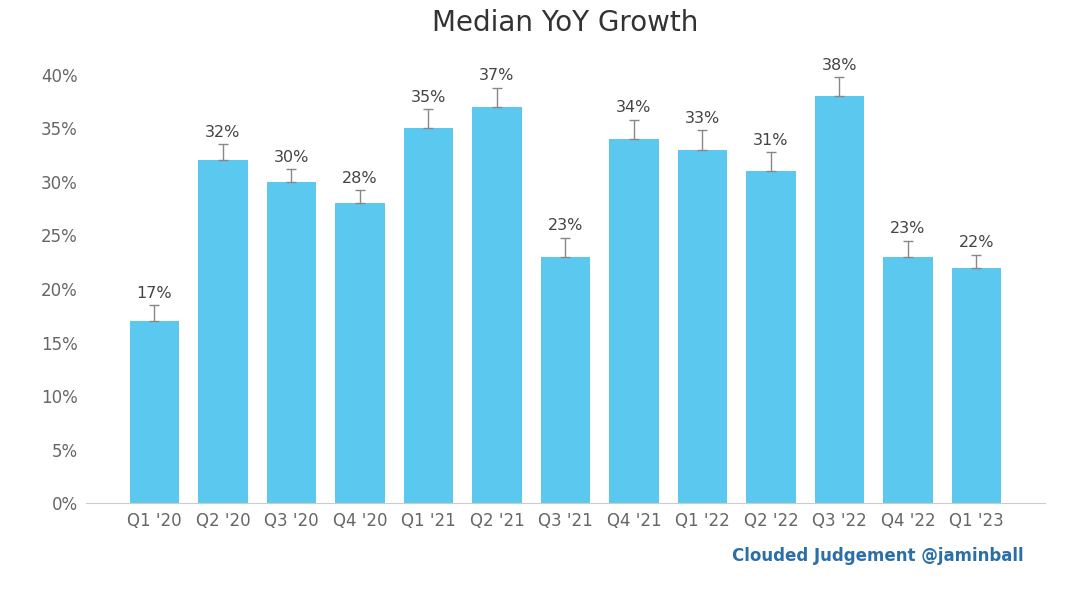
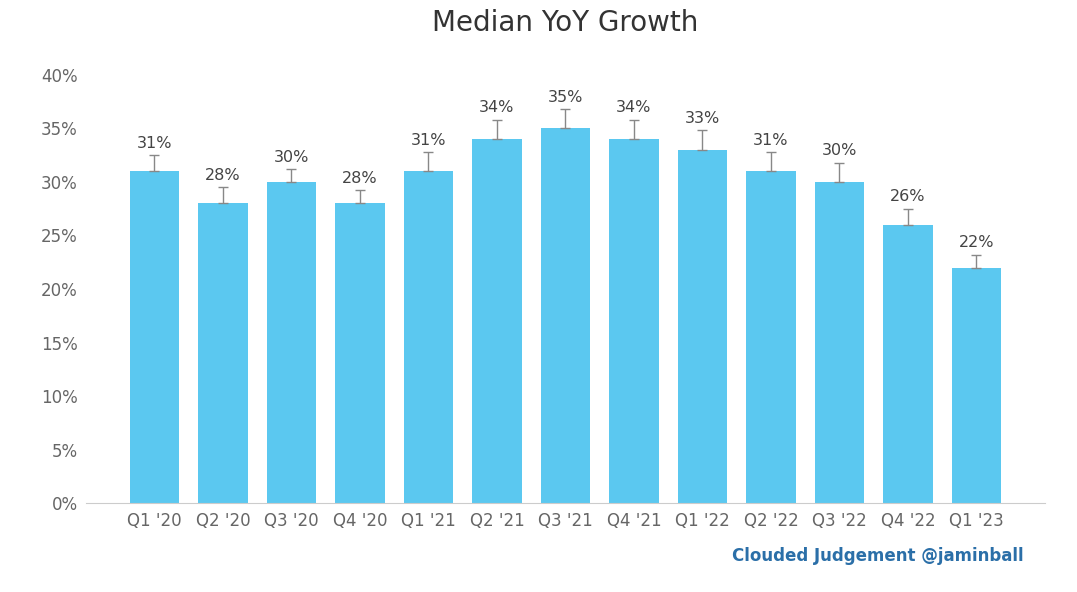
Q1 '20: 17% -> 31%
Q2 '20: 32% -> 28%
Q1 '21: 35% -> 31%
Q2 '21: 37% -> 34%
Q3 '21: 23% -> 35%
Q3 '22: 38% -> 30%
Q4 '22: 23% -> 26%
